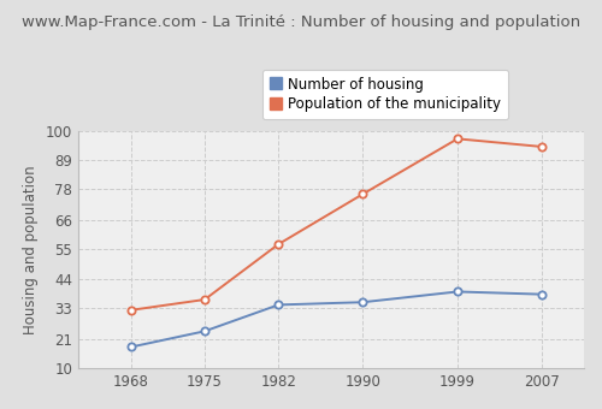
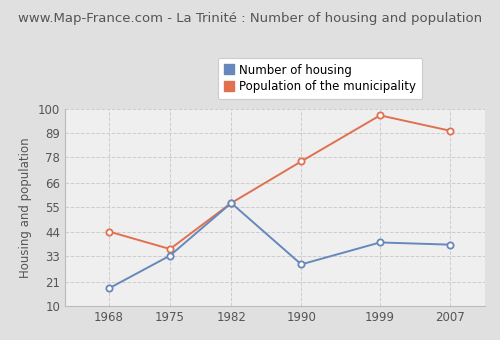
Population of the municipality/1968: 32 -> 44
Number of housing/1975: 24 -> 33
Number of housing/1982: 34 -> 57
Number of housing/1990: 35 -> 29
Population of the municipality/2007: 94 -> 90
